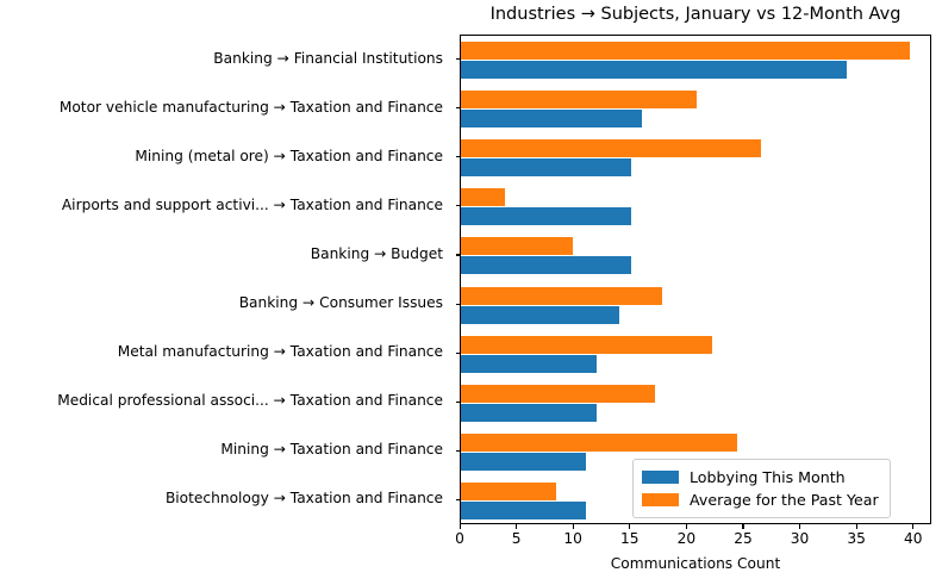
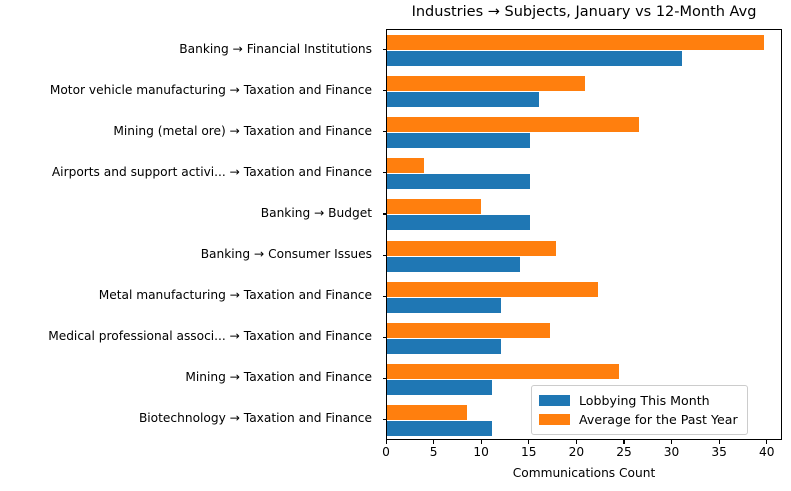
Lobbying This Month/Banking → Financial Institutions: 34 -> 31
